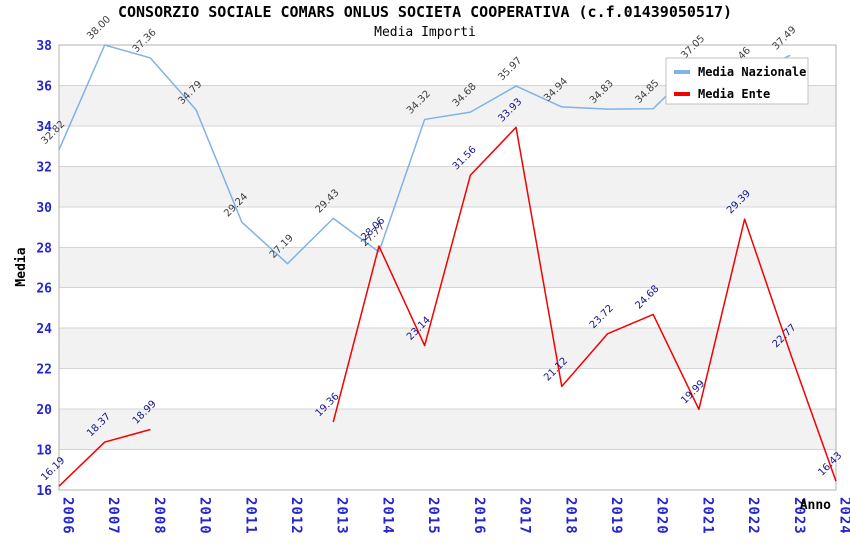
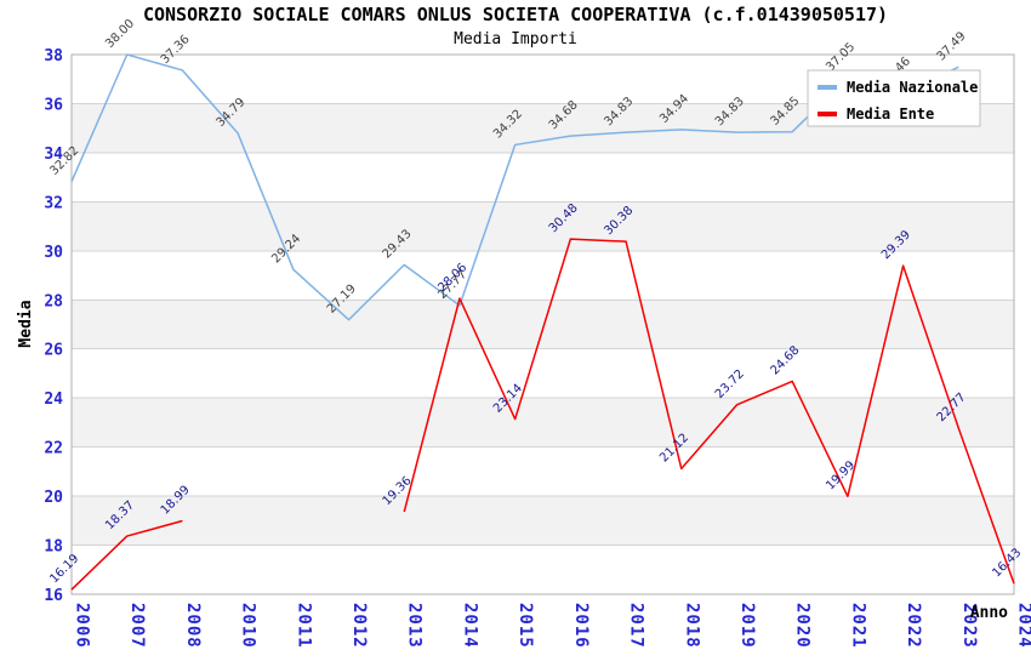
Media Ente/2016: 31.56 -> 30.48
Media Nazionale/2017: 35.97 -> 34.83
Media Ente/2017: 33.93 -> 30.38
